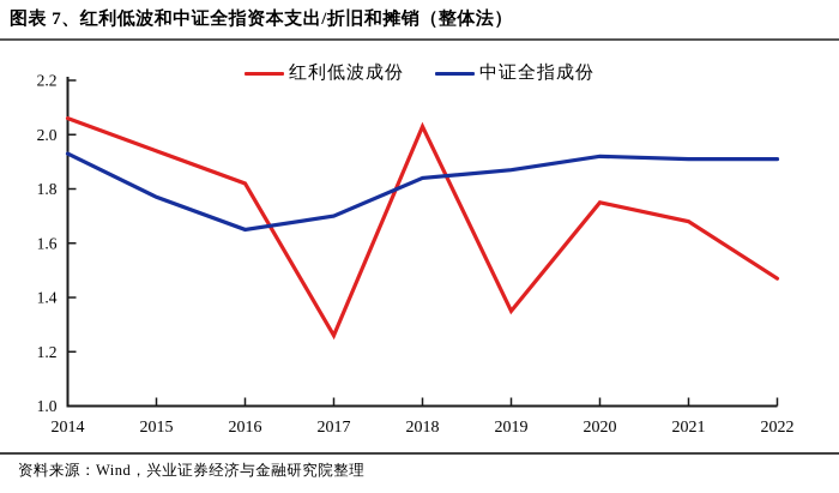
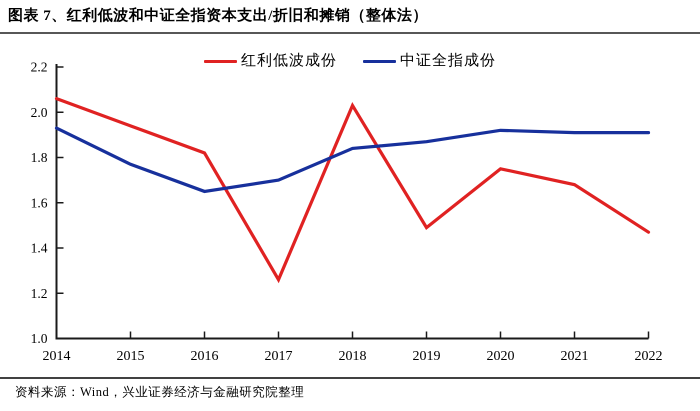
红利低波成份/2019: 1.35 -> 1.49
